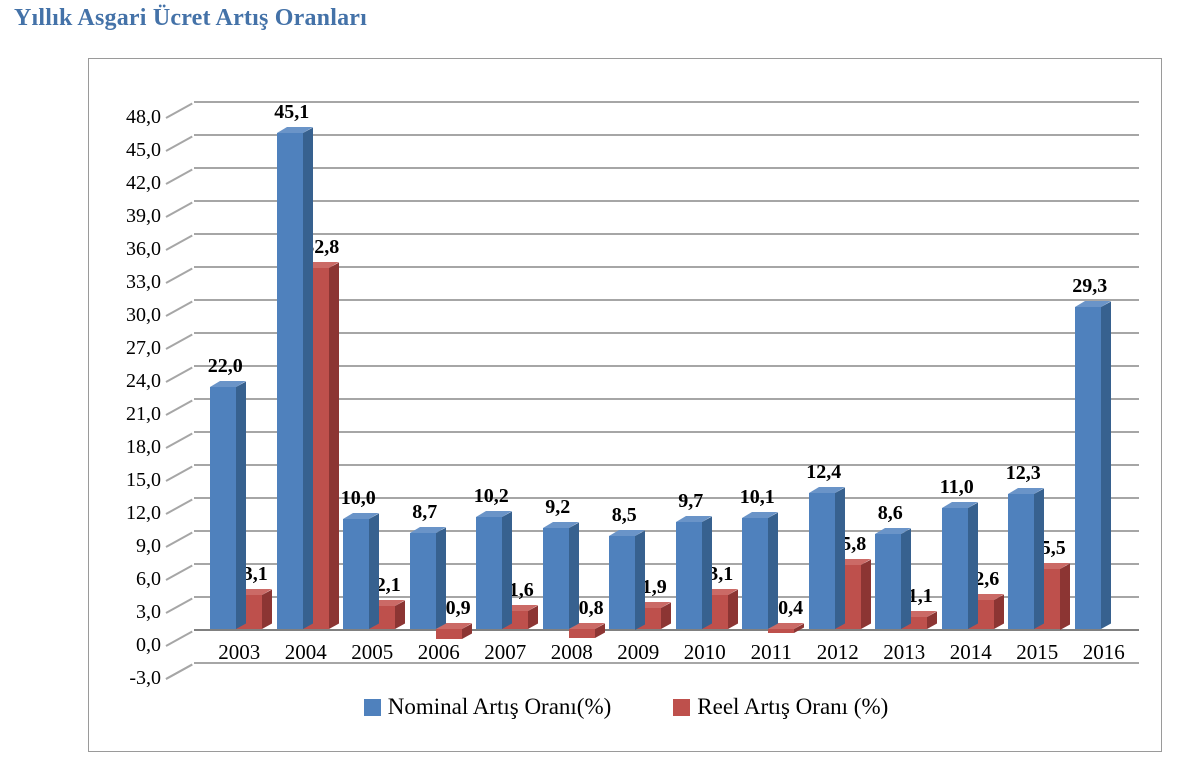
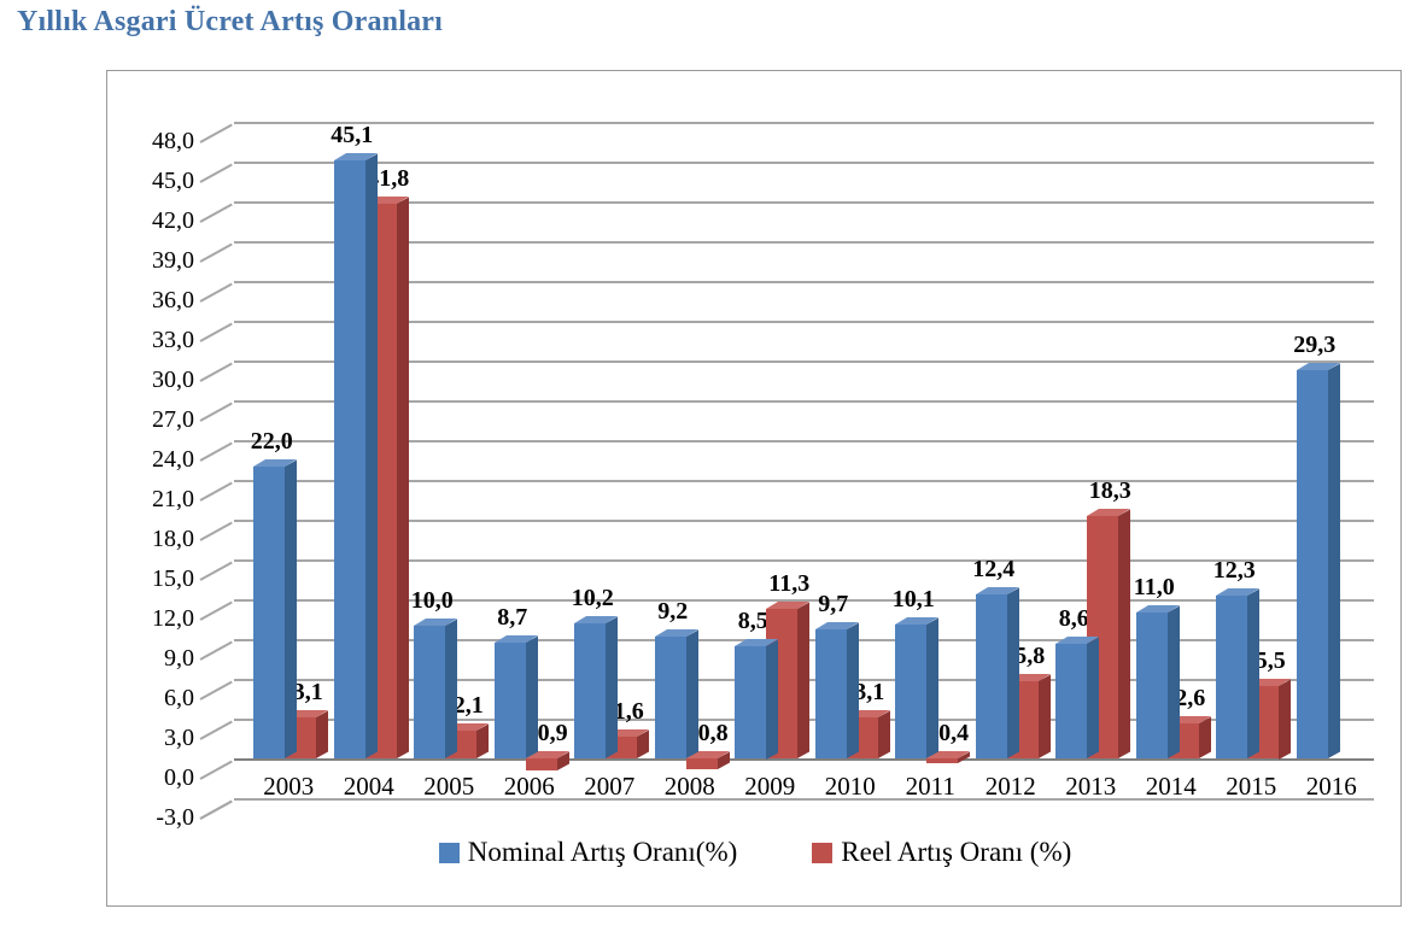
Reel Artış Oranı (%)/2004: 32,8 -> 41,8
Reel Artış Oranı (%)/2009: 1,9 -> 11,3
Reel Artış Oranı (%)/2013: 1,1 -> 18,3
